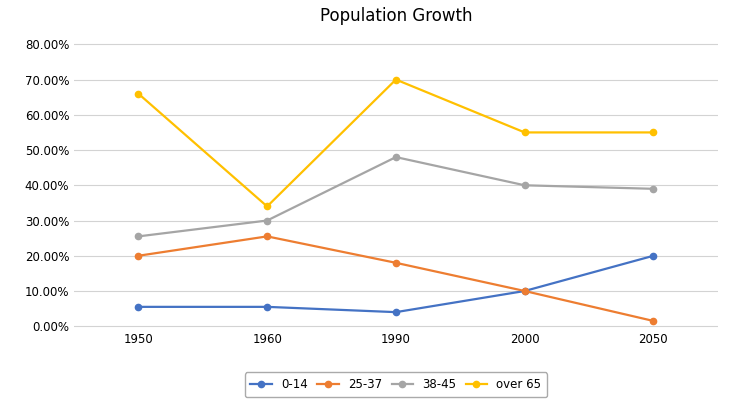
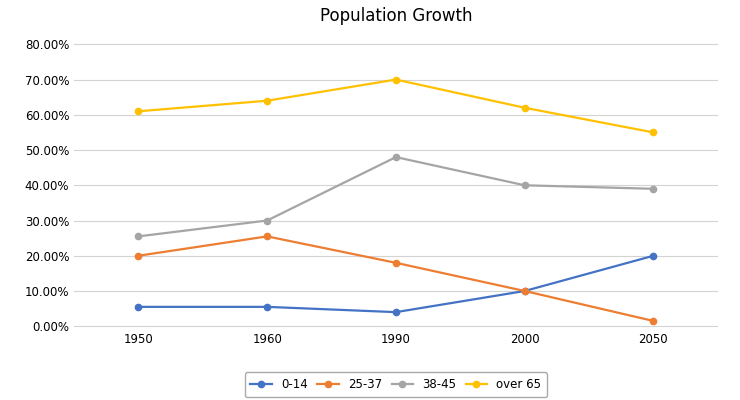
over 65/1950: 66% -> 61%
over 65/1960: 34% -> 64%
over 65/2000: 55% -> 62%
